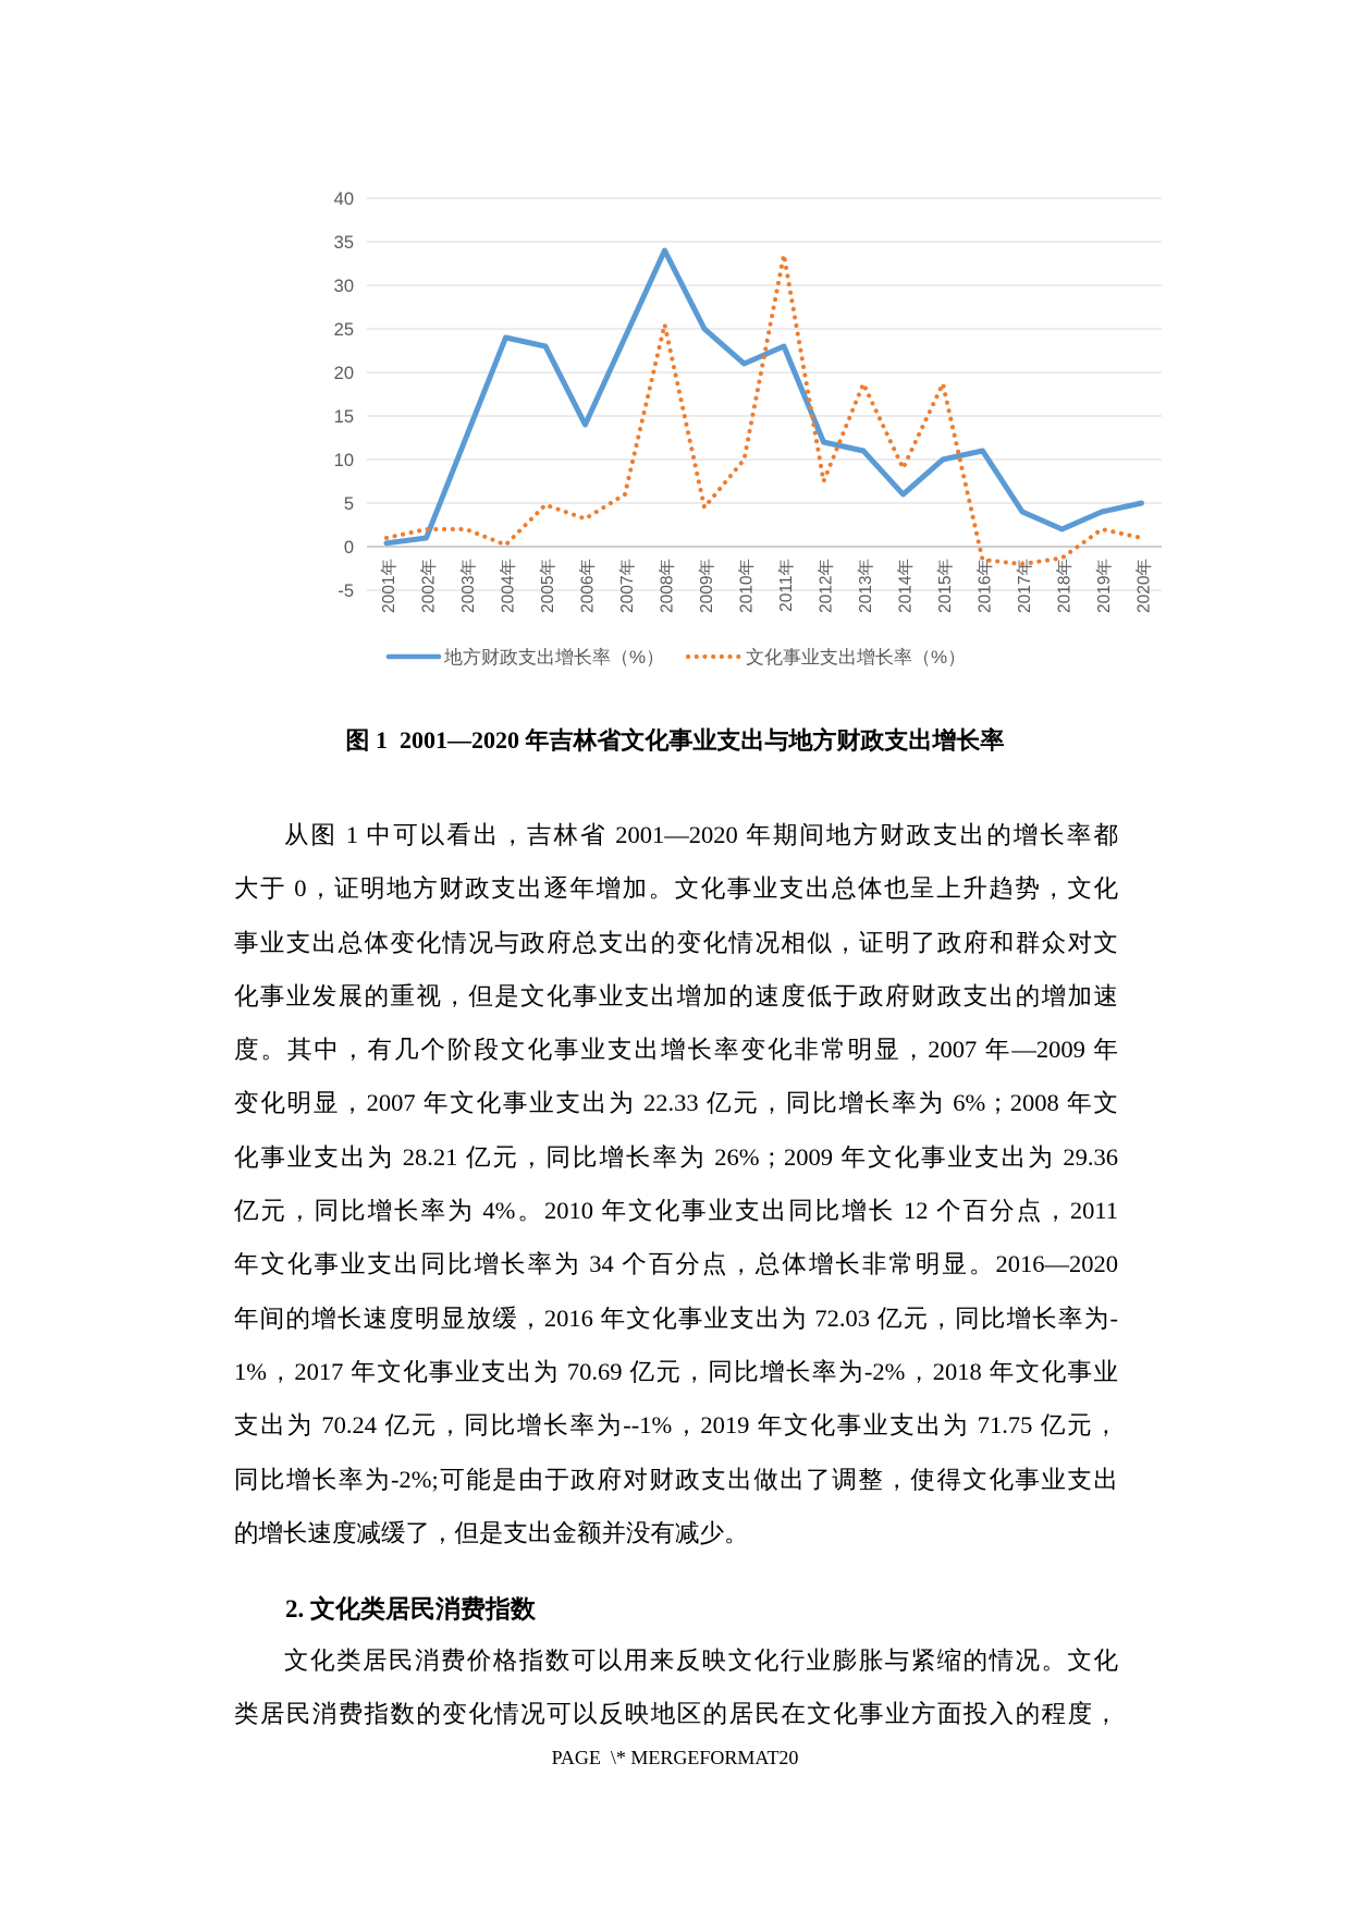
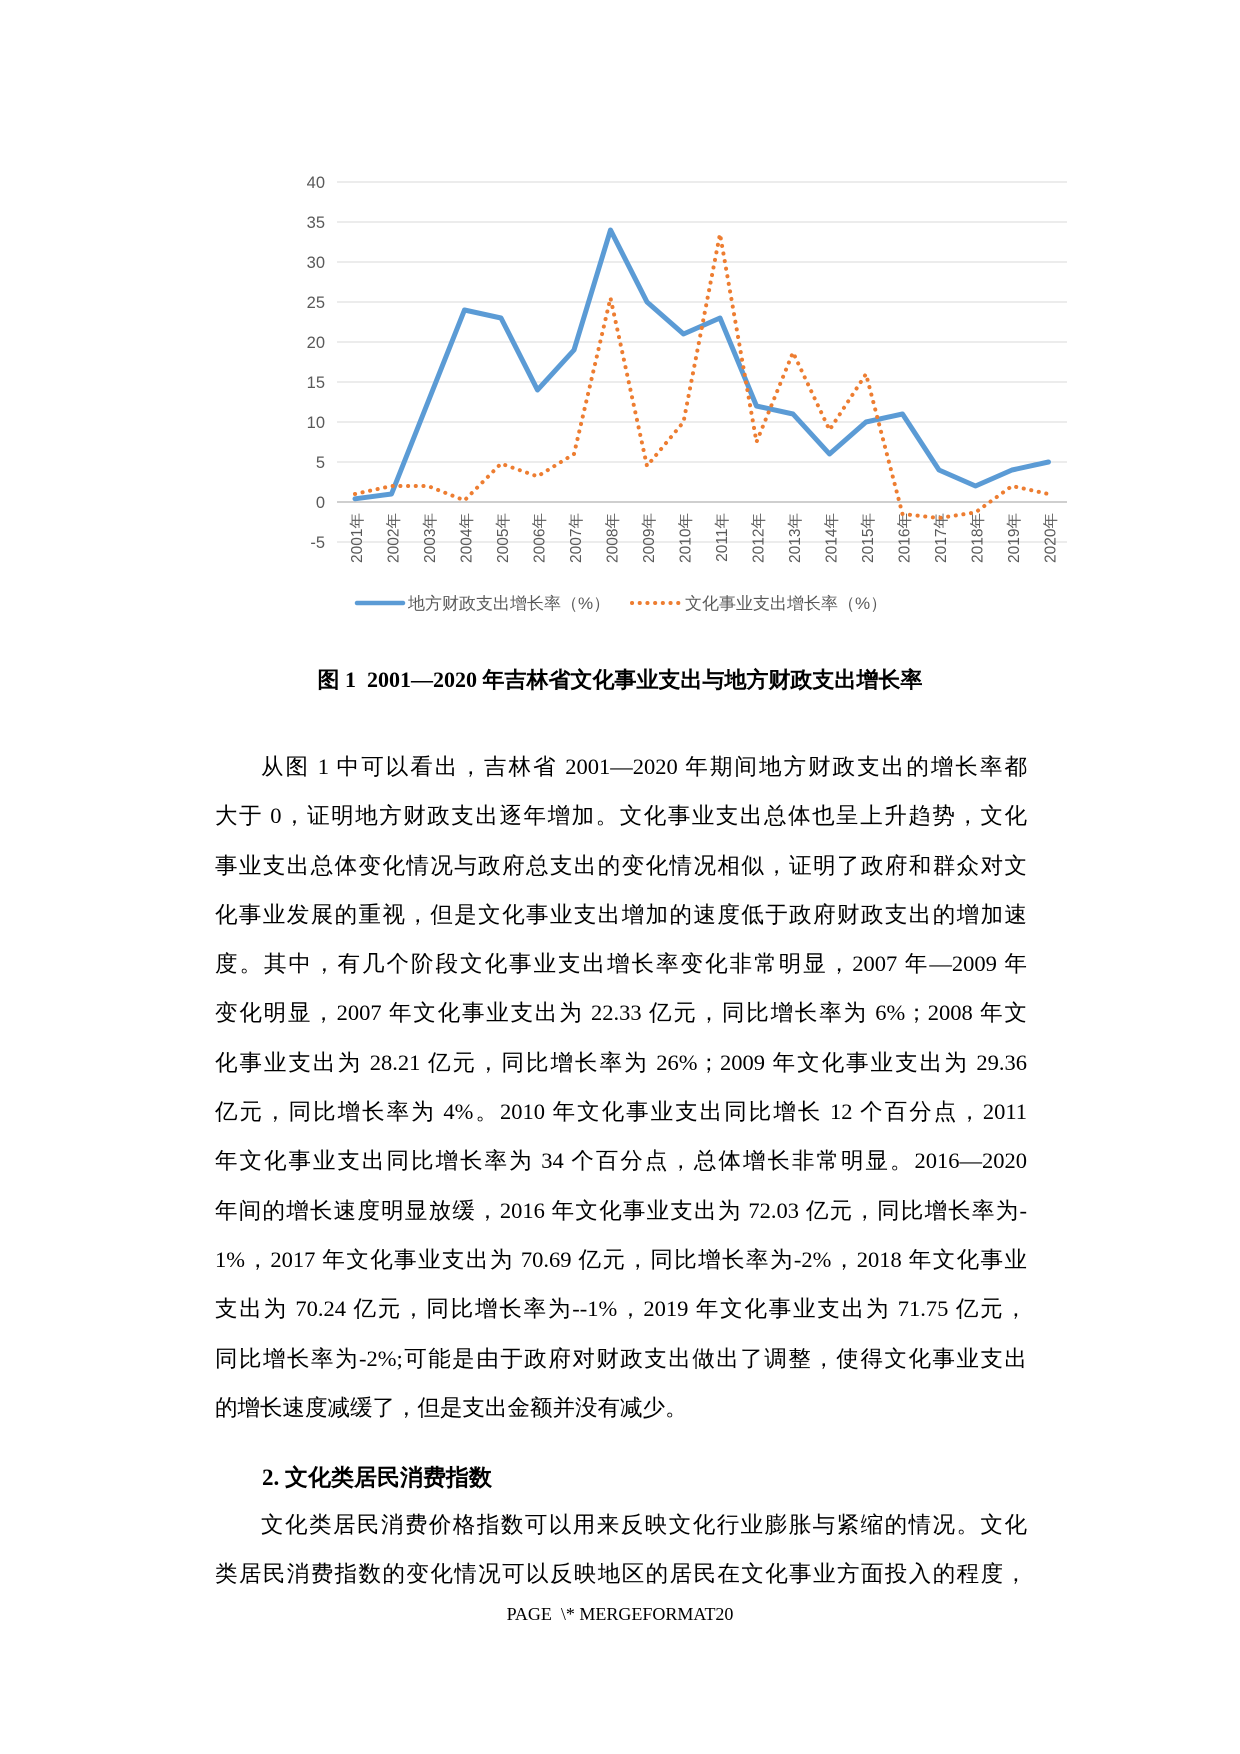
地方财政支出增长率（%）/2007年: 24 -> 19
文化事业支出增长率（%）/2015年: 19 -> 16
